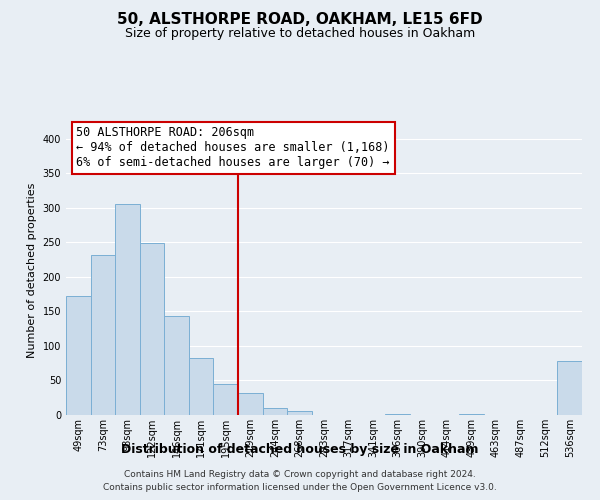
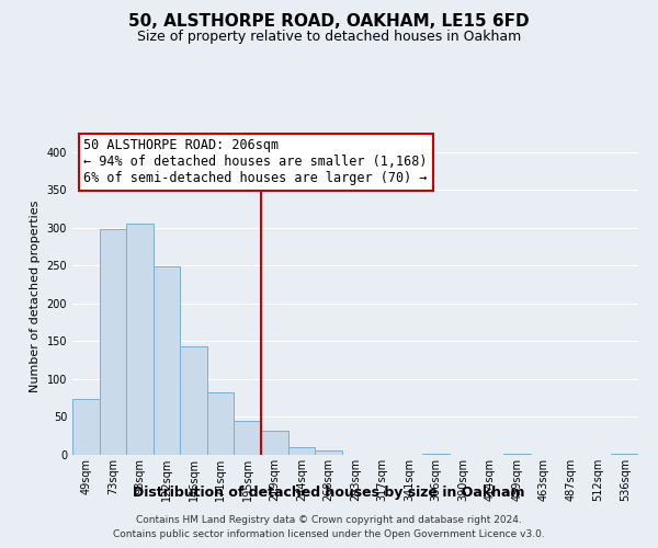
49sqm: 172 -> 74
73sqm: 232 -> 299
536sqm: 78 -> 2
